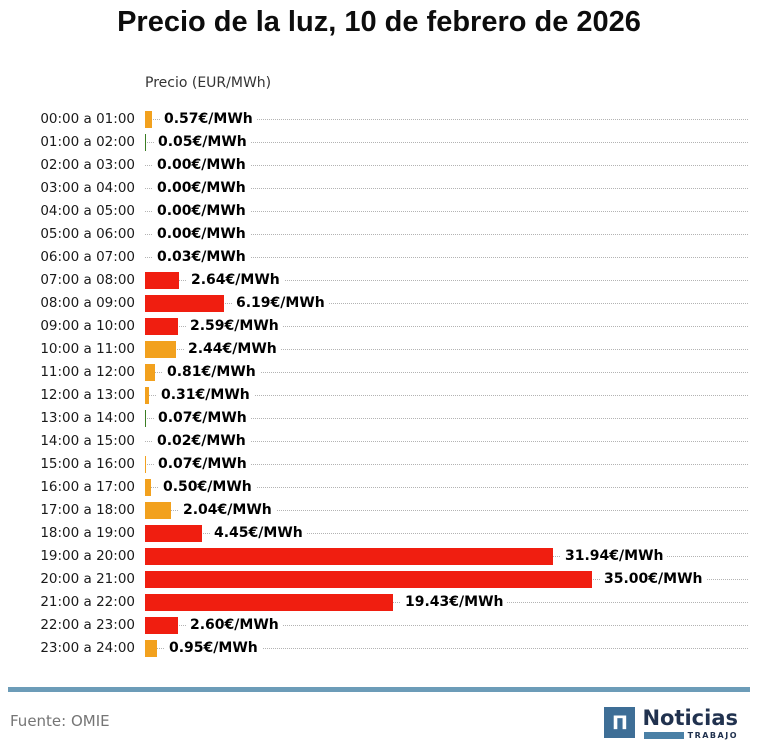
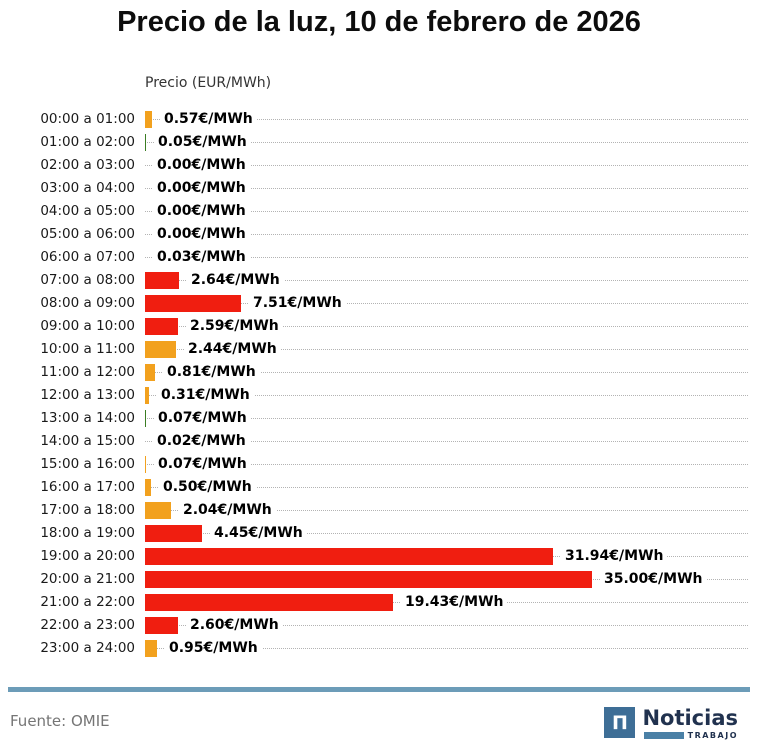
08:00 a 09:00: 6.19 -> 7.51
